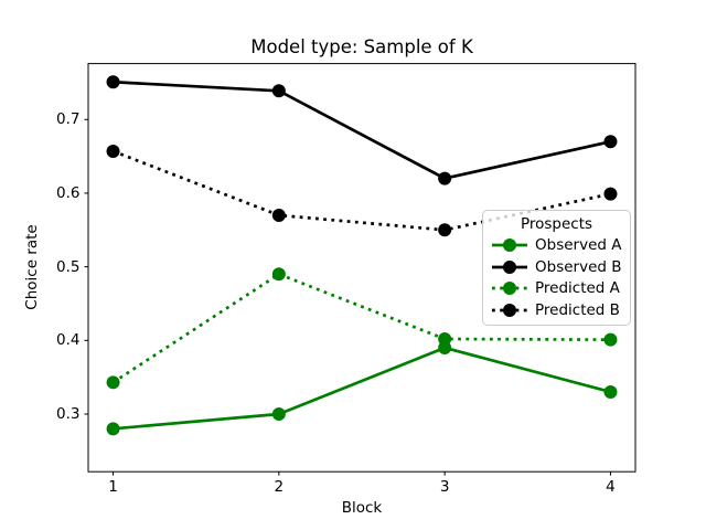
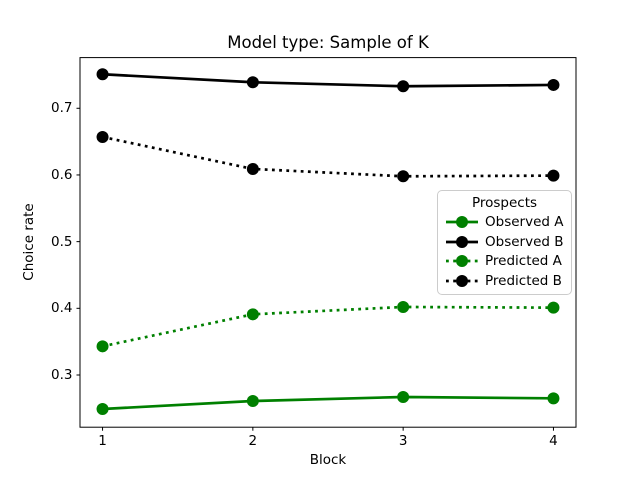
Observed A/1: 0.28 -> 0.25
Observed A/2: 0.30 -> 0.26
Predicted A/2: 0.49 -> 0.39
Predicted B/2: 0.57 -> 0.61
Observed A/3: 0.39 -> 0.27
Observed B/3: 0.62 -> 0.73
Predicted B/3: 0.55 -> 0.60
Observed A/4: 0.33 -> 0.27
Observed B/4: 0.67 -> 0.73
